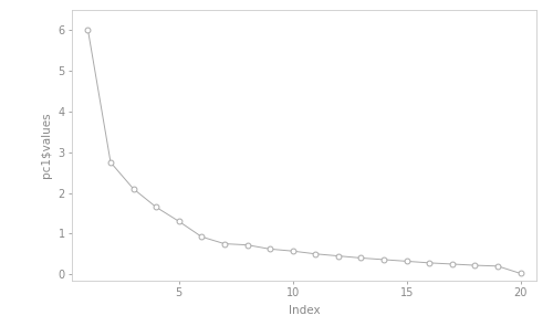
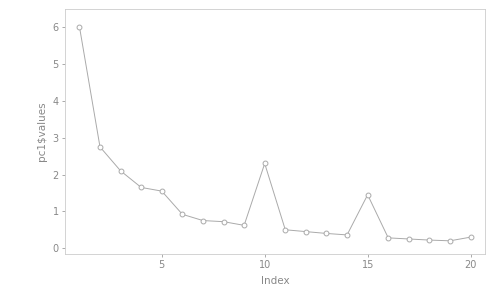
5: 1.30 -> 1.55
10: 0.57 -> 2.30
15: 0.32 -> 1.45
20: 0.02 -> 0.30
